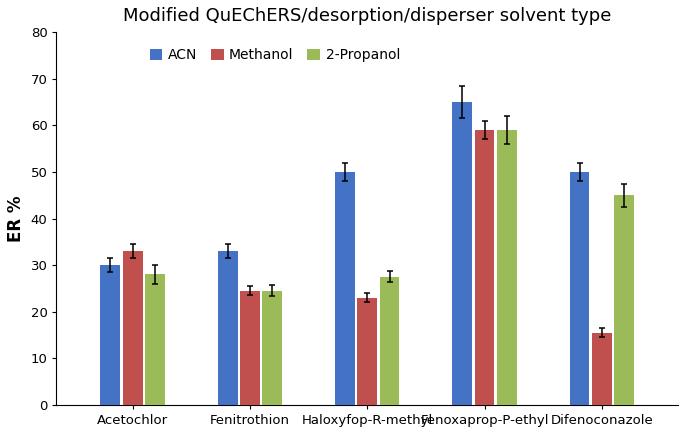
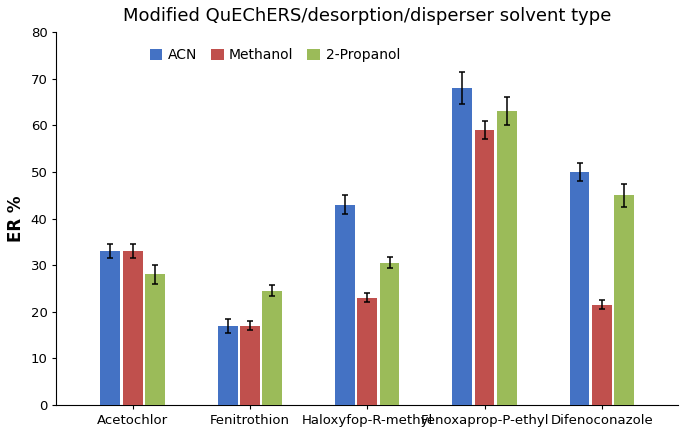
ACN/Acetochlor: 30 -> 33
ACN/Fenitrothion: 33 -> 17
Methanol/Fenitrothion: 24.5 -> 17.0
ACN/Haloxyfop-R-methyl: 50 -> 43
2-Propanol/Haloxyfop-R-methyl: 27.5 -> 30.5
ACN/Fenoxaprop-P-ethyl: 65 -> 68
2-Propanol/Fenoxaprop-P-ethyl: 59.0 -> 63.0
Methanol/Difenoconazole: 15.5 -> 21.5
